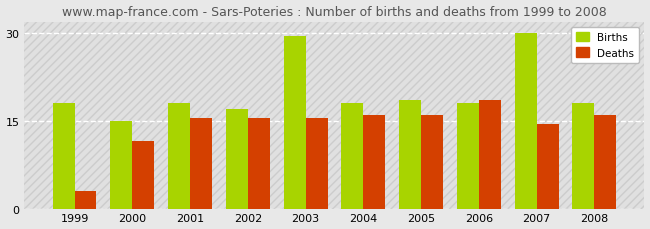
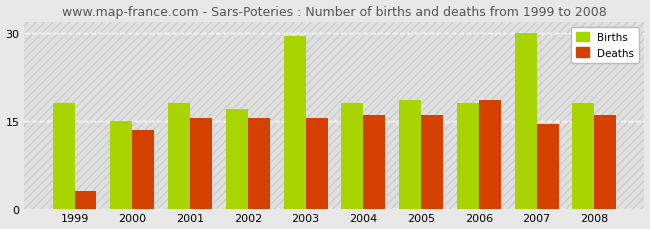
Deaths/2000: 11.6 -> 13.5
